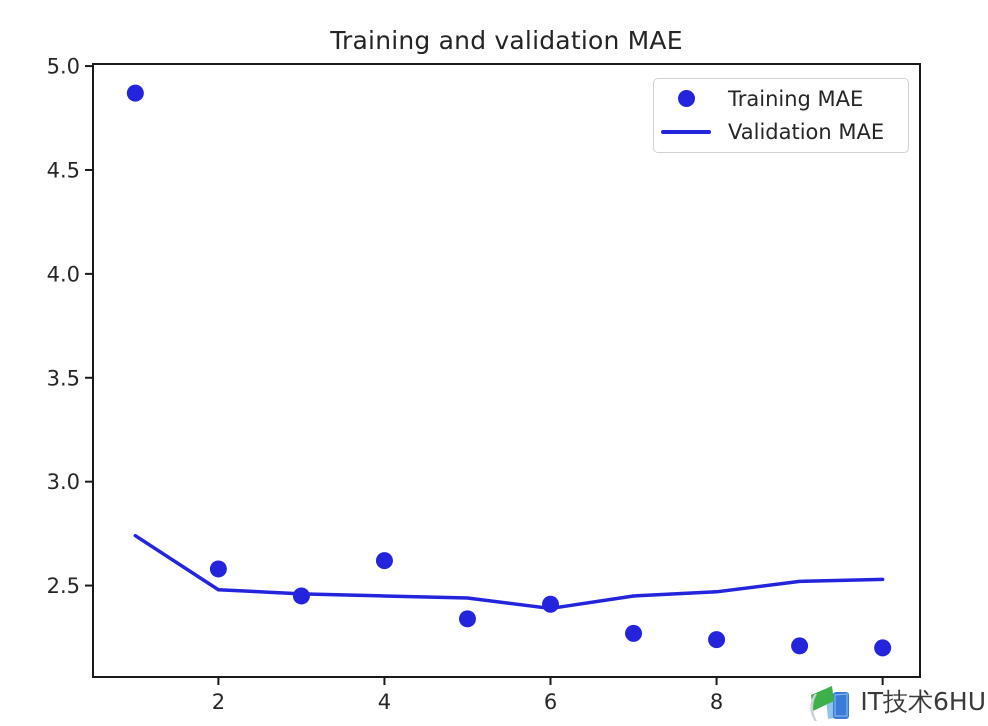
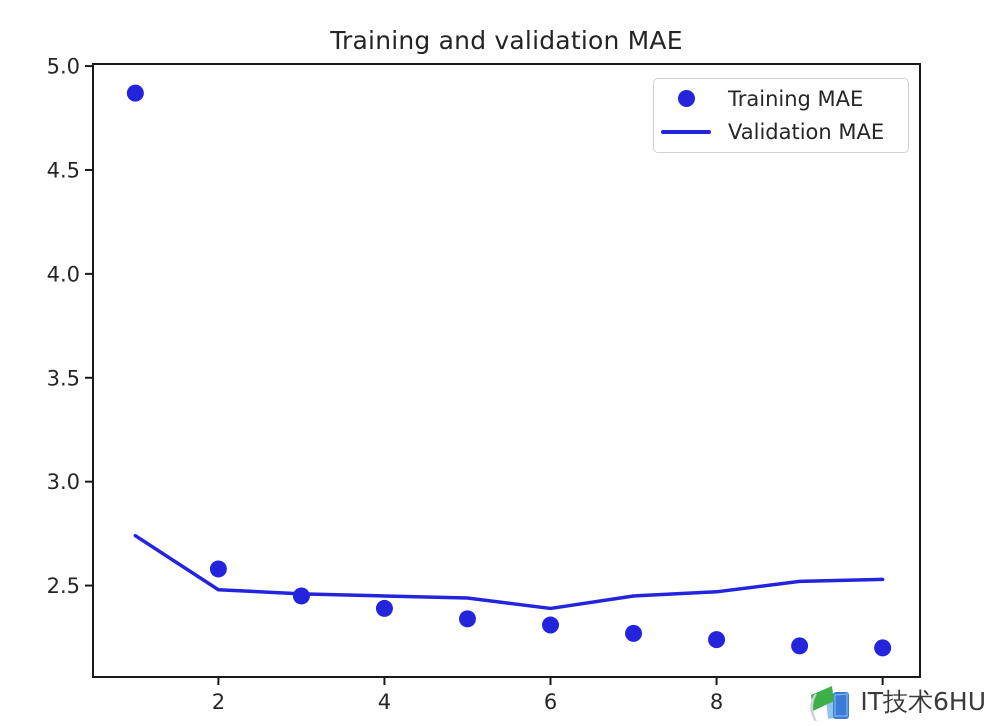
Training MAE/4: 2.62 -> 2.39
Training MAE/6: 2.41 -> 2.31
